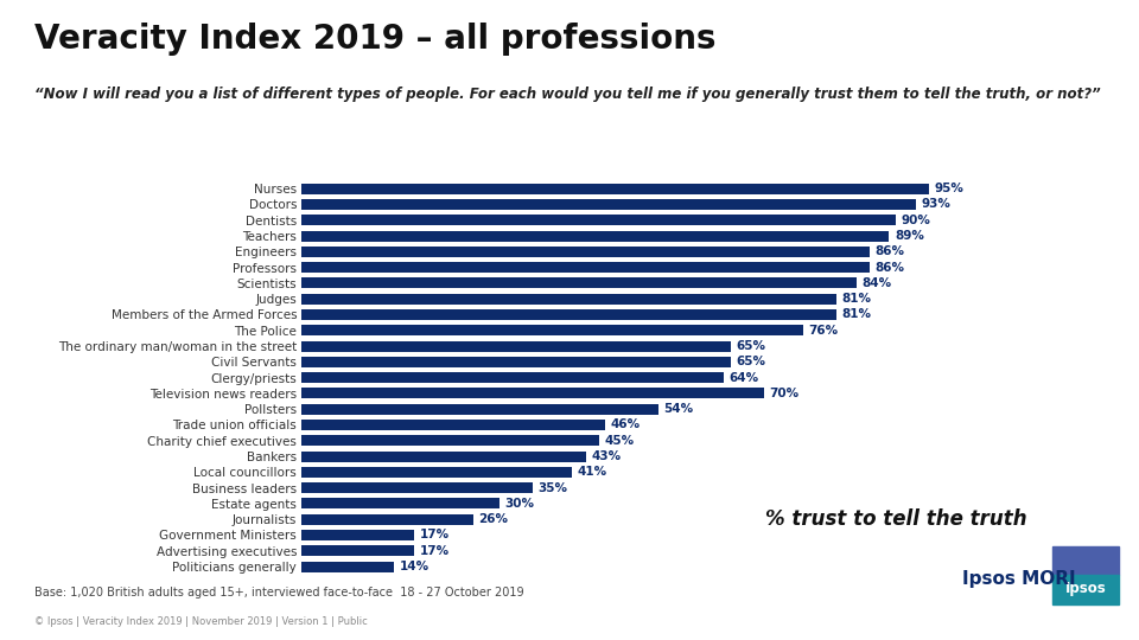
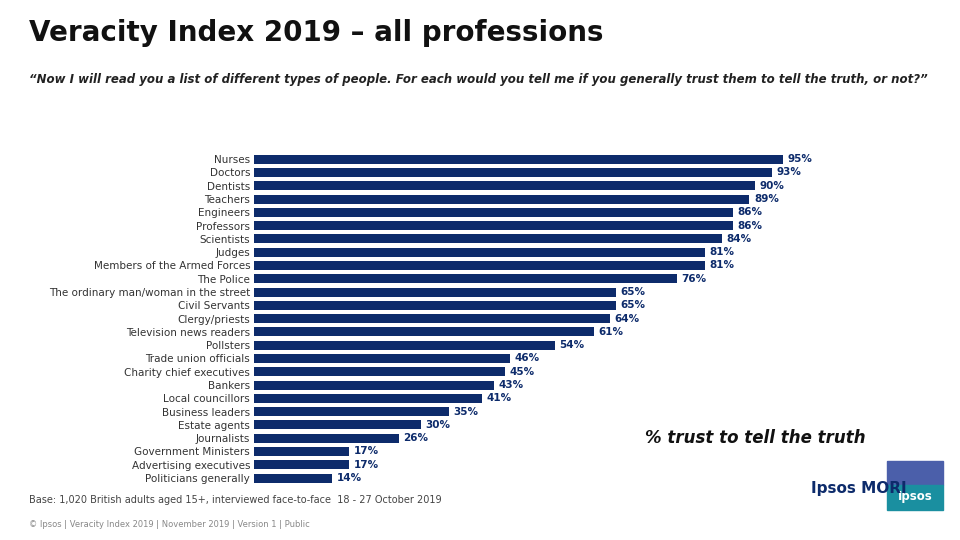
Television news readers: 70% -> 61%
